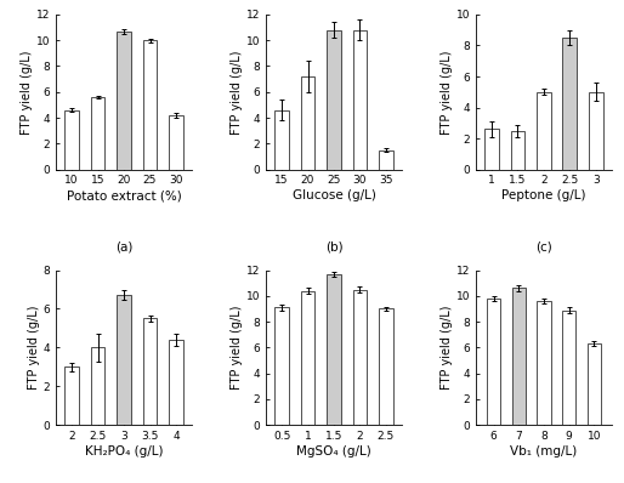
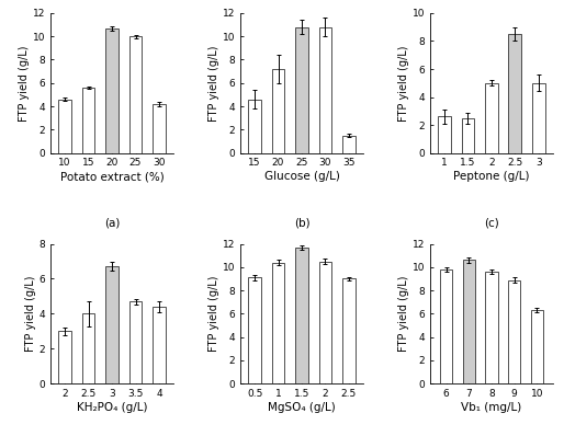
3.5: 5.5 -> 4.7
